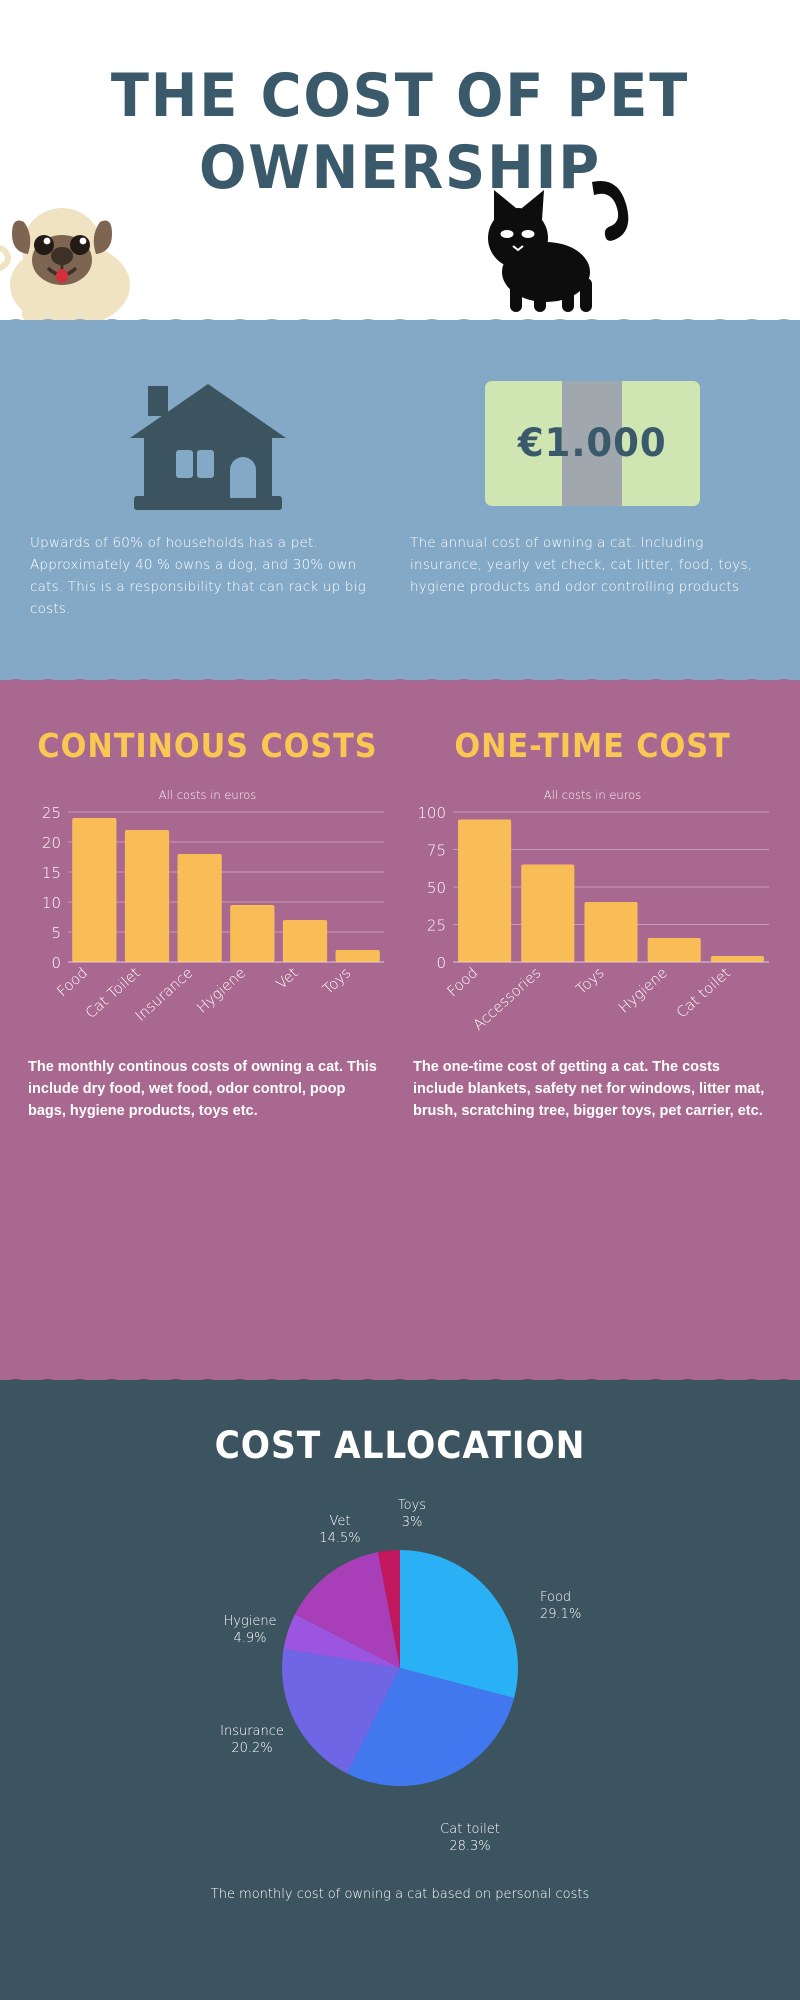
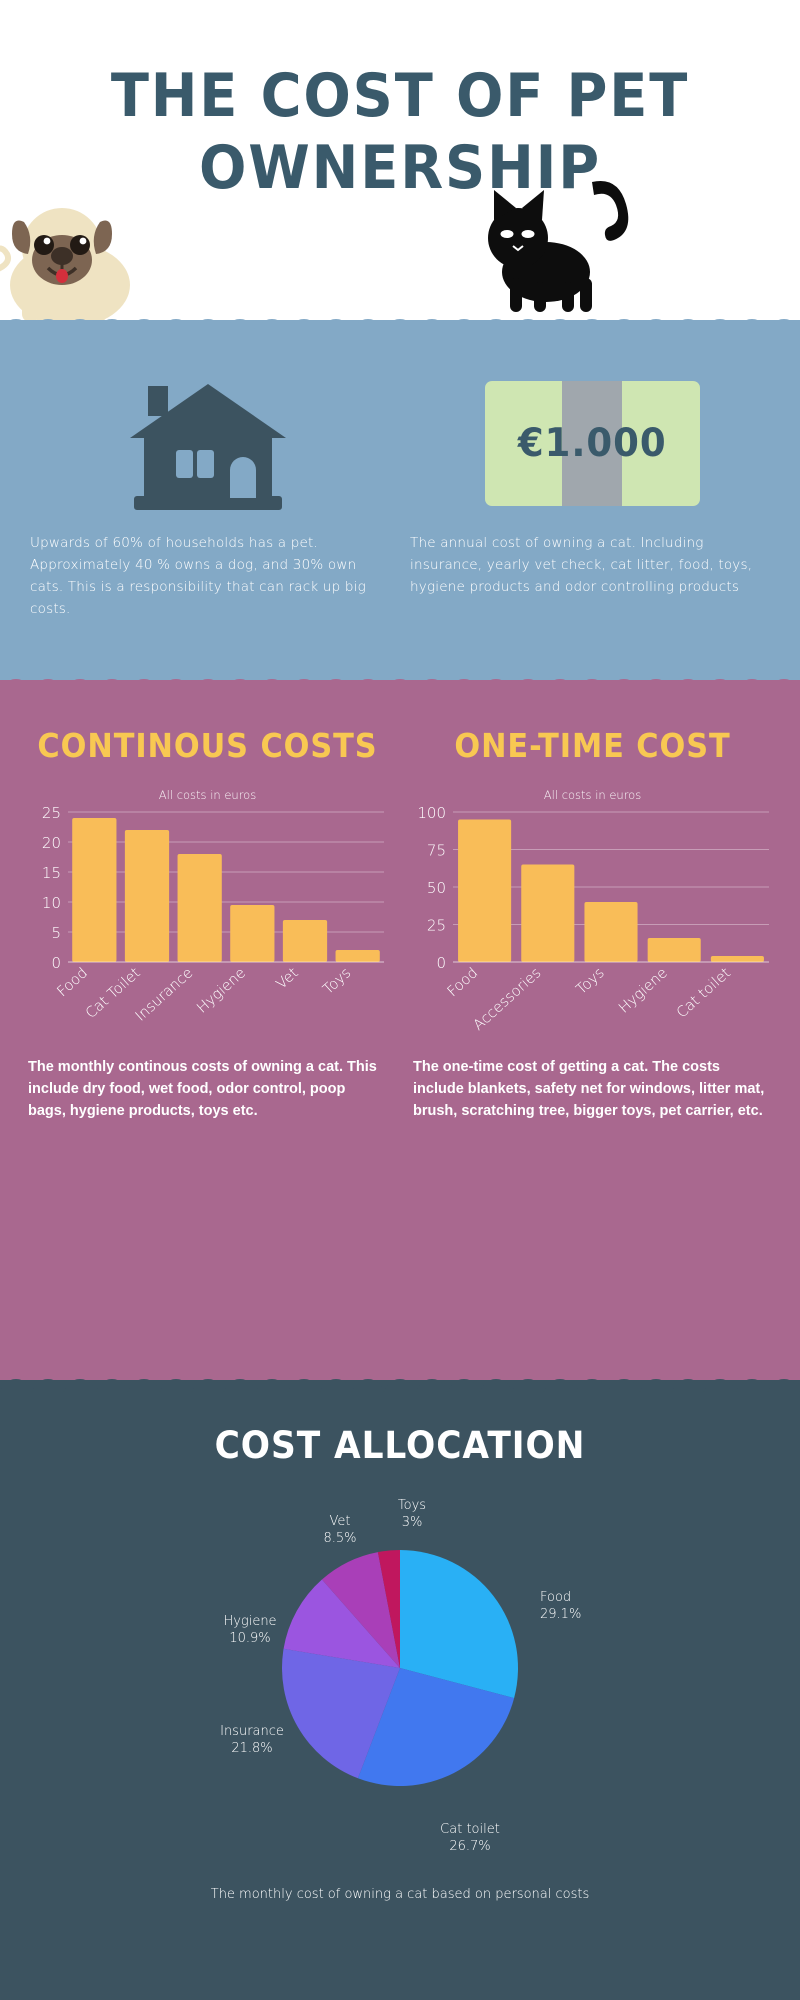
COST ALLOCATION/Cat toilet: 28.3% -> 26.7%
COST ALLOCATION/Insurance: 20.2% -> 21.8%
COST ALLOCATION/Hygiene: 4.9% -> 10.9%
COST ALLOCATION/Vet: 14.5% -> 8.5%
